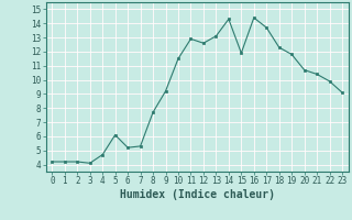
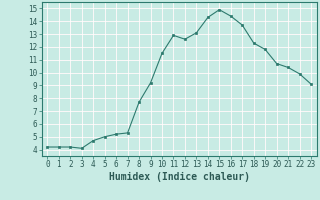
5: 6.1 -> 5.0
15: 11.9 -> 14.9
